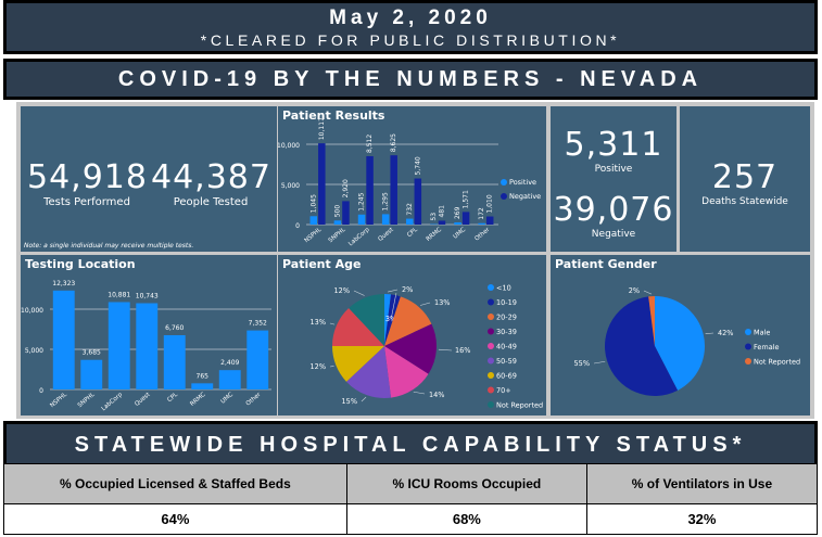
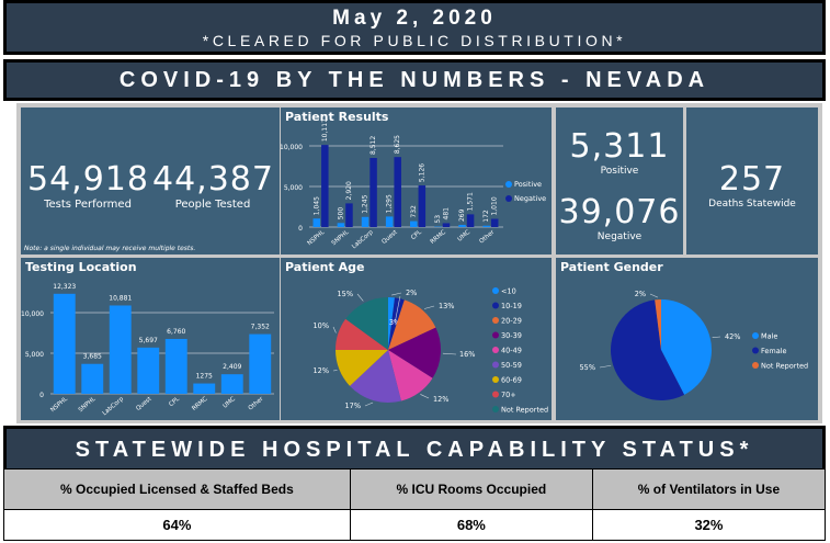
Patient Results/Negative/CPL: 5,740 -> 5,126
Testing Location/Quest: 10,743 -> 5,697
Testing Location/RRMC: 765 -> 1275
Patient Age/40-49: 14% -> 12%
Patient Age/50-59: 15% -> 17%
Patient Age/70+: 13% -> 10%
Patient Age/Not Reported: 12% -> 15%
